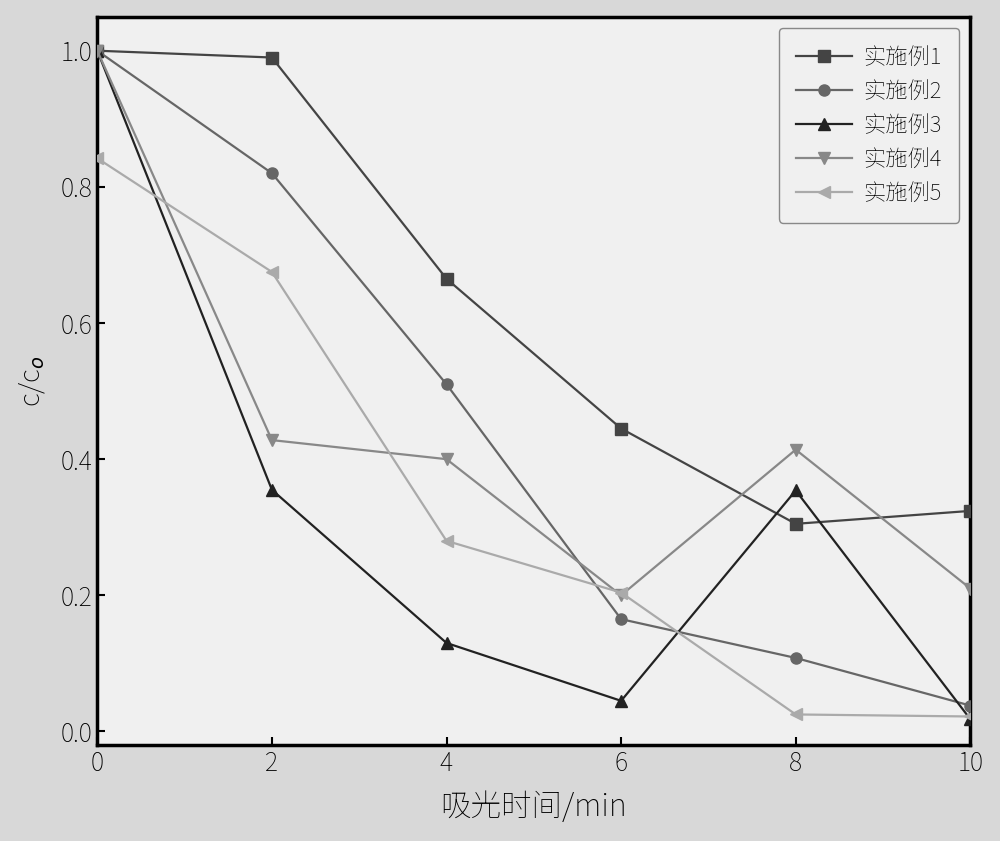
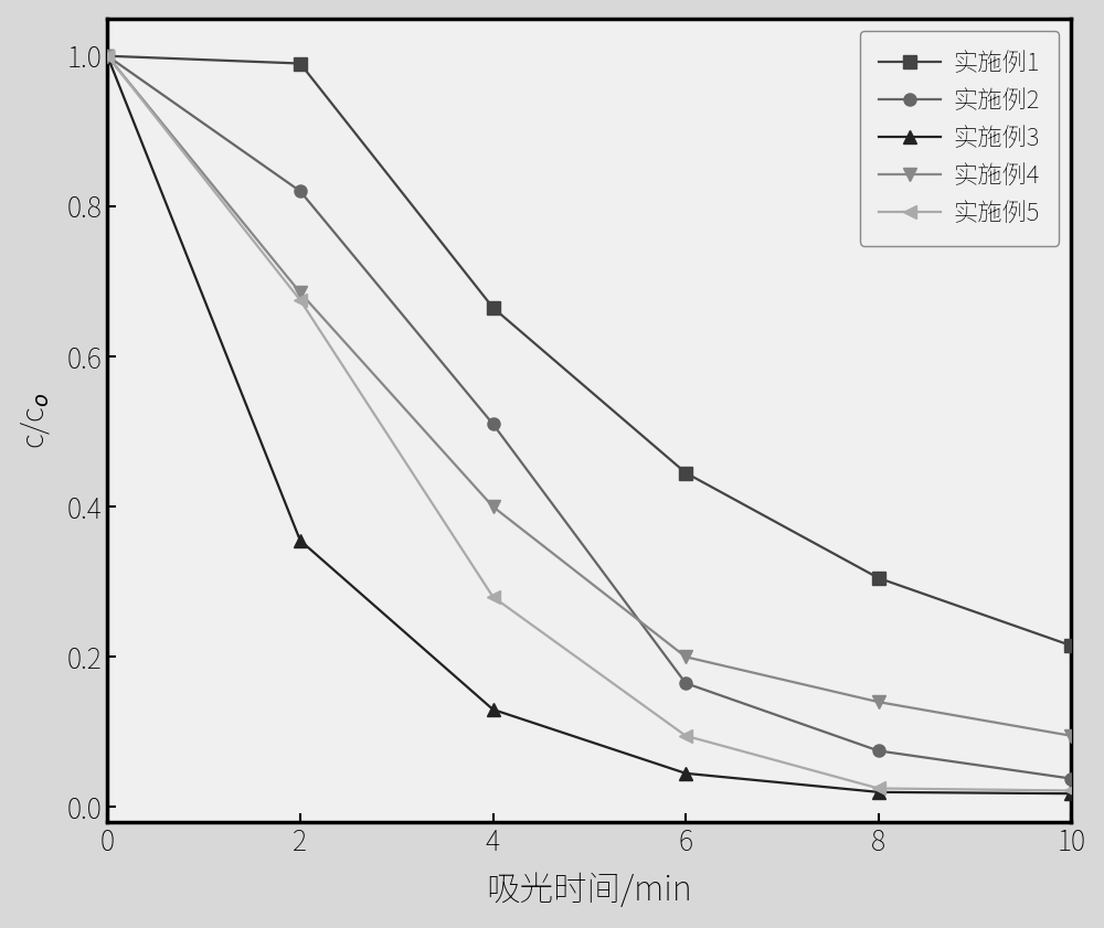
实施例5/0: 0.842 -> 1.000
实施例4/2: 0.428 -> 0.685
实施例5/6: 0.204 -> 0.095
实施例2/8: 0.108 -> 0.075
实施例3/8: 0.354 -> 0.020
实施例4/8: 0.414 -> 0.140
实施例1/10: 0.324 -> 0.215
实施例4/10: 0.210 -> 0.095
